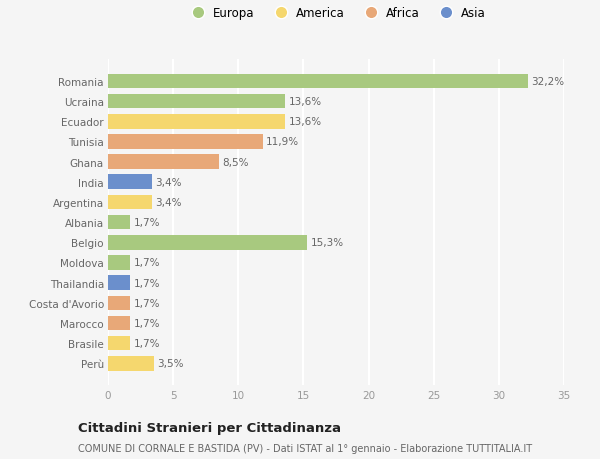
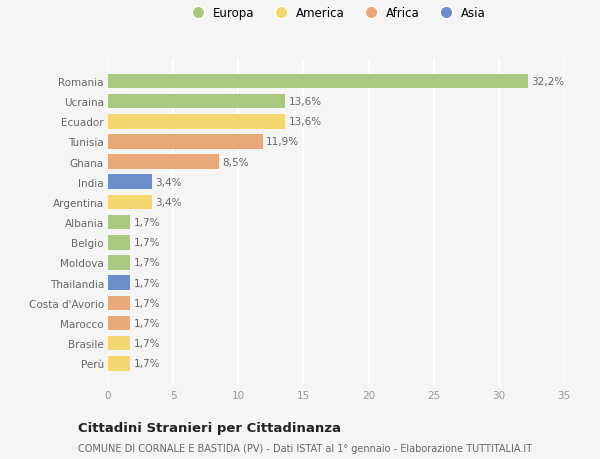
Belgio: 15,3% -> 1,7%
Perù: 3,5% -> 1,7%
